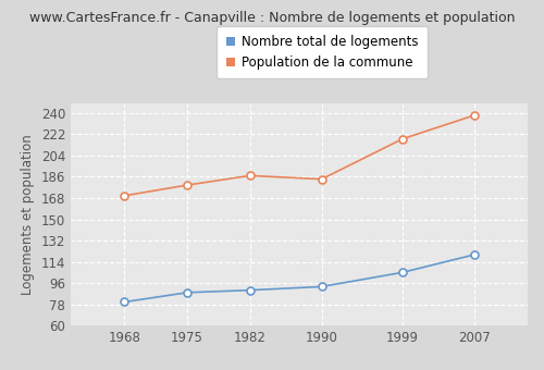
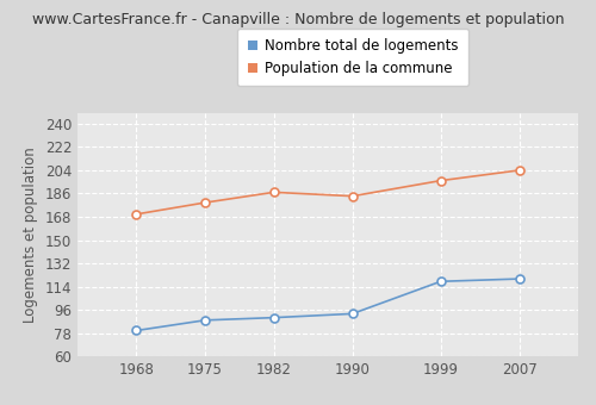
Nombre total de logements/1999: 105 -> 118
Population de la commune/1999: 218 -> 196
Population de la commune/2007: 238 -> 204
